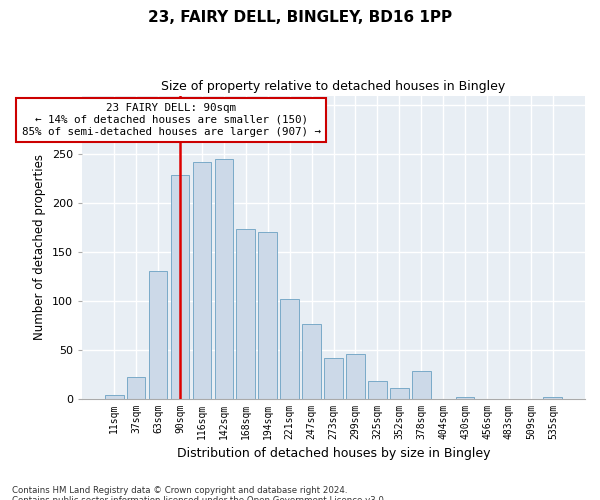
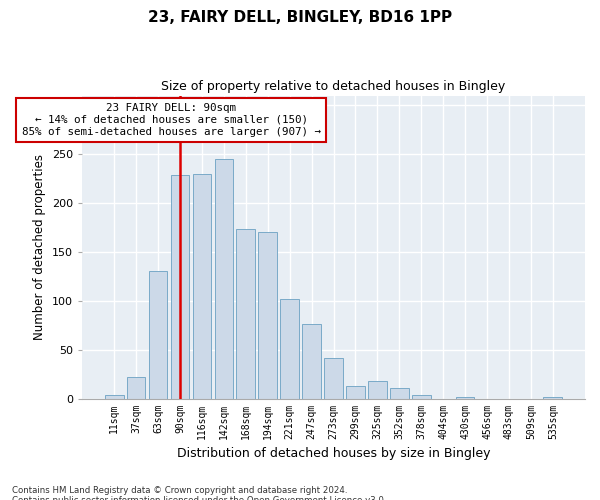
116sqm: 242 -> 230
299sqm: 46 -> 13
378sqm: 28 -> 4
